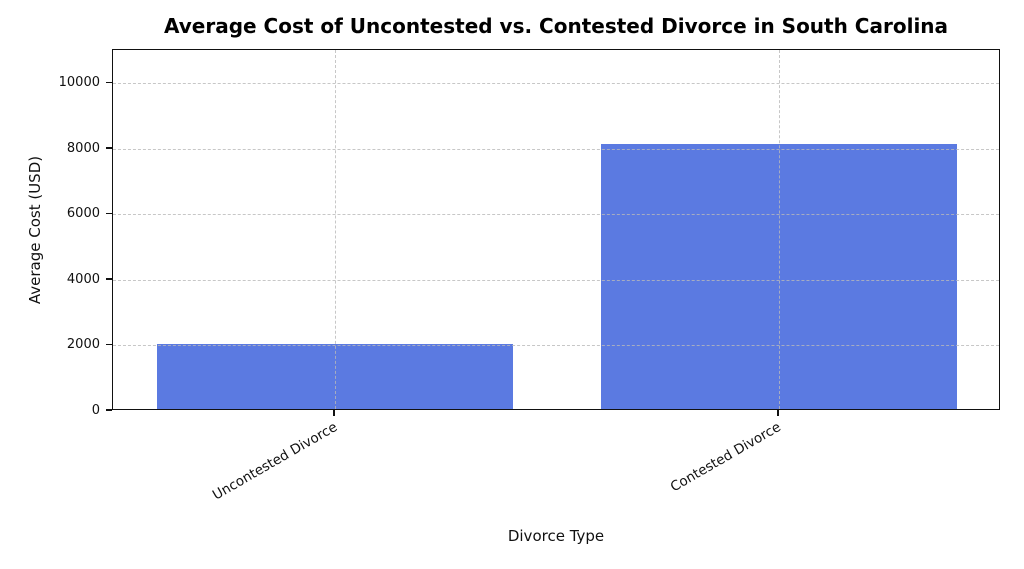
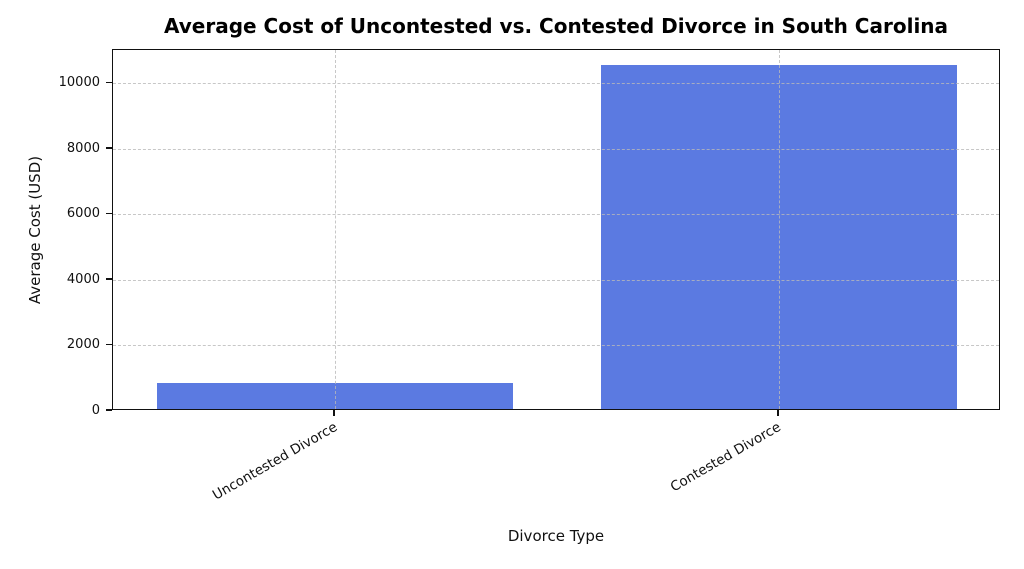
Uncontested Divorce: 2000 -> 800
Contested Divorce: 8100 -> 10500
